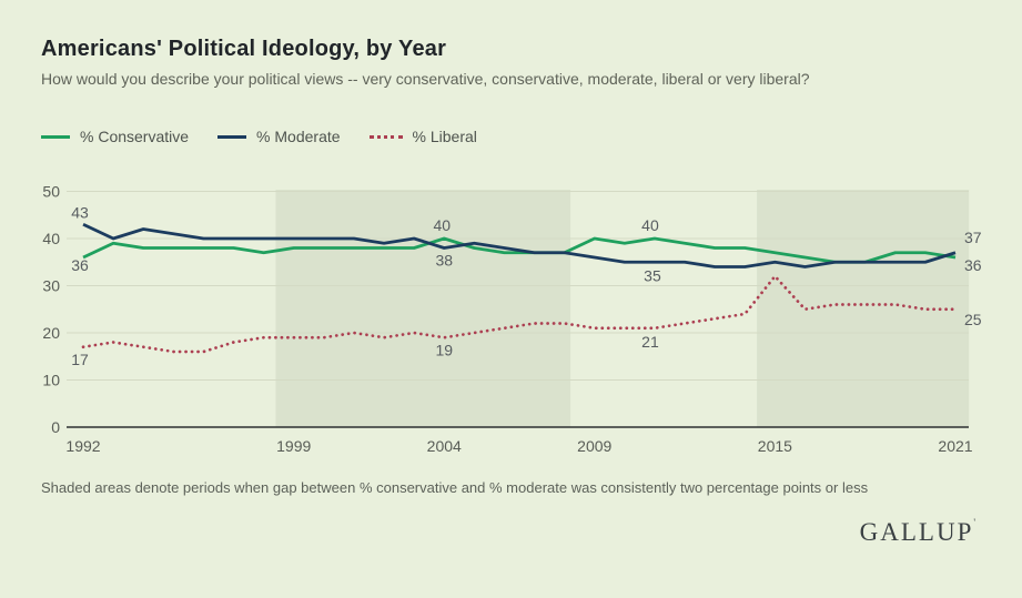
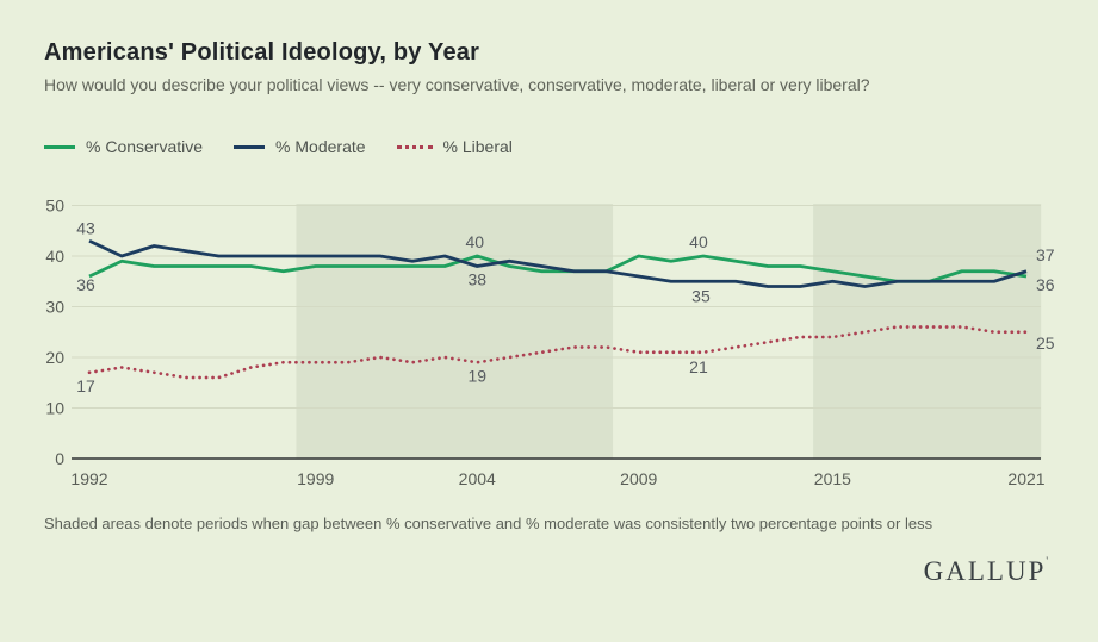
% Liberal/2015: 32 -> 24
